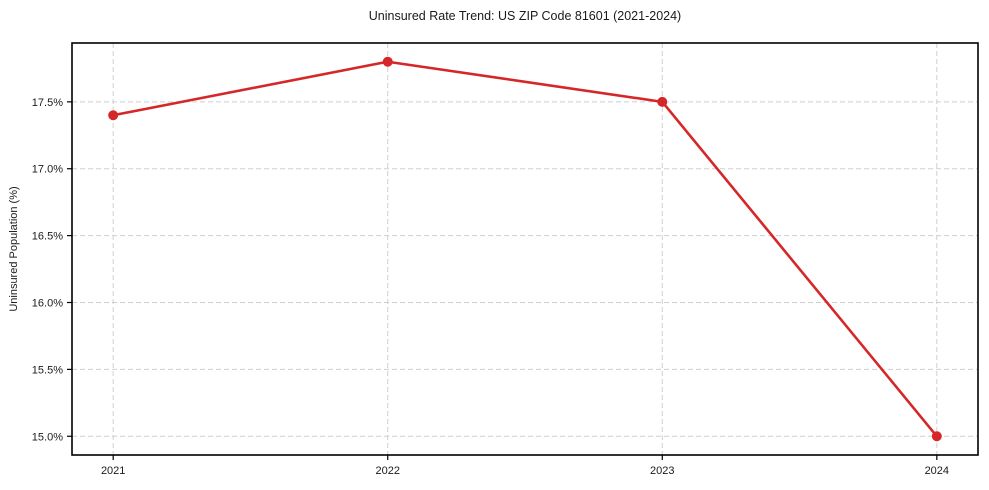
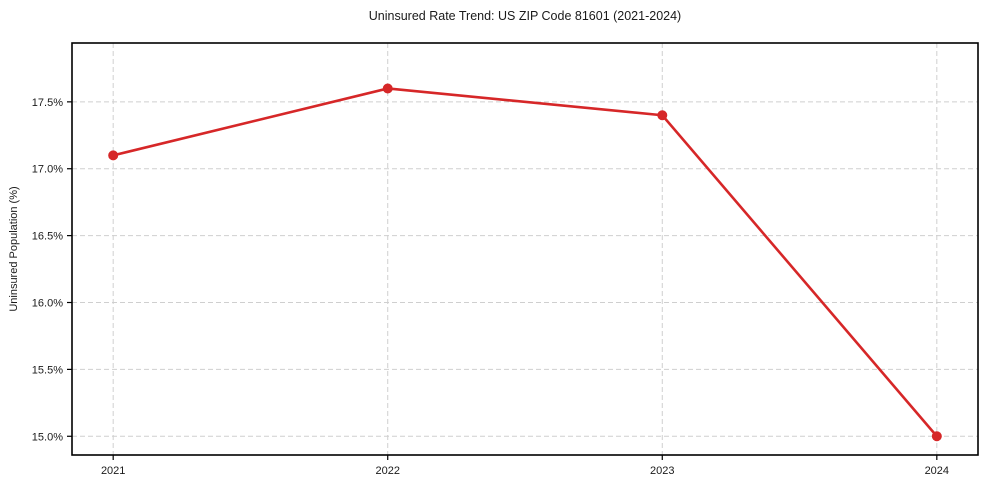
2021: 17.4% -> 17.1%
2022: 17.8% -> 17.6%
2023: 17.5% -> 17.4%
